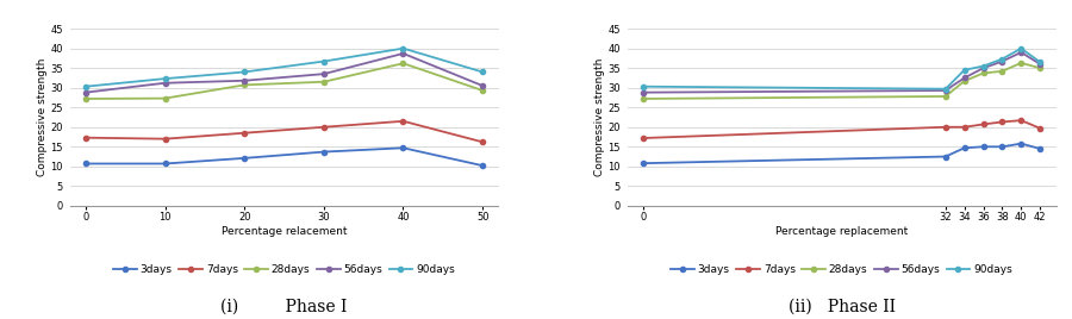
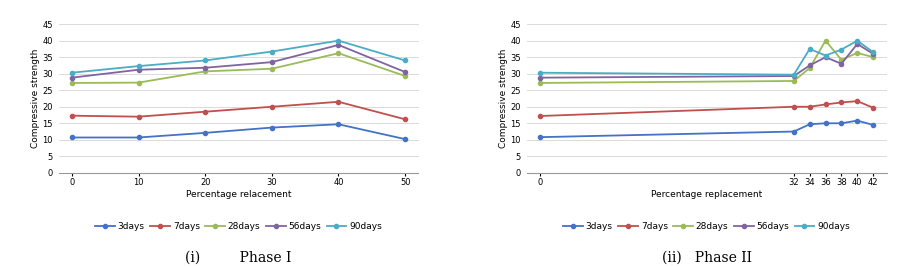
90days/34: 34.5 -> 37.5
28days/36: 33.7 -> 40.0
56days/38: 36.7 -> 33.0
